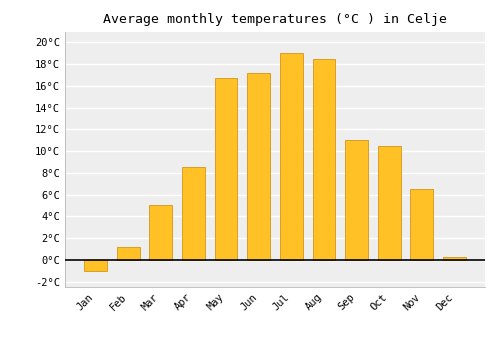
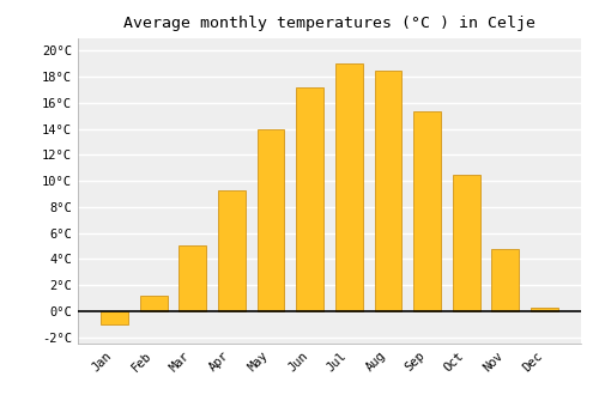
Apr: 8.5°C -> 9.3°C
May: 16.7°C -> 14.0°C
Sep: 11.0°C -> 15.3°C
Nov: 6.5°C -> 4.8°C
